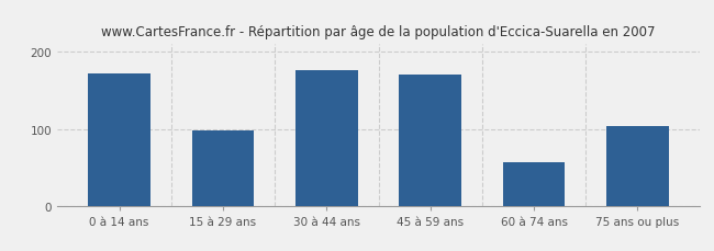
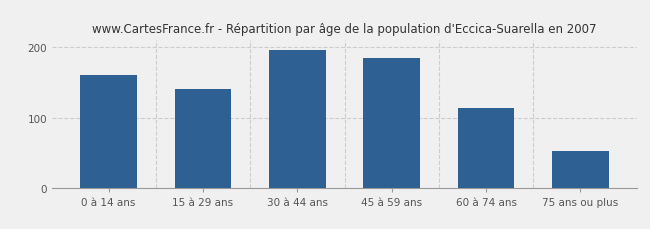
0 à 14 ans: 172 -> 160
15 à 29 ans: 98 -> 140
30 à 44 ans: 176 -> 197
45 à 59 ans: 170 -> 185
60 à 74 ans: 56 -> 113
75 ans ou plus: 104 -> 52
